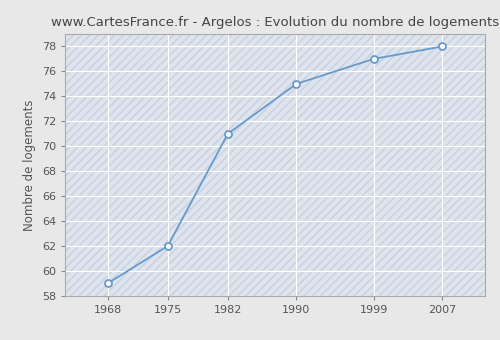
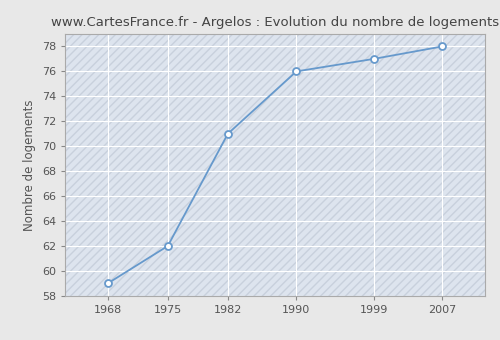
1990: 75 -> 76
